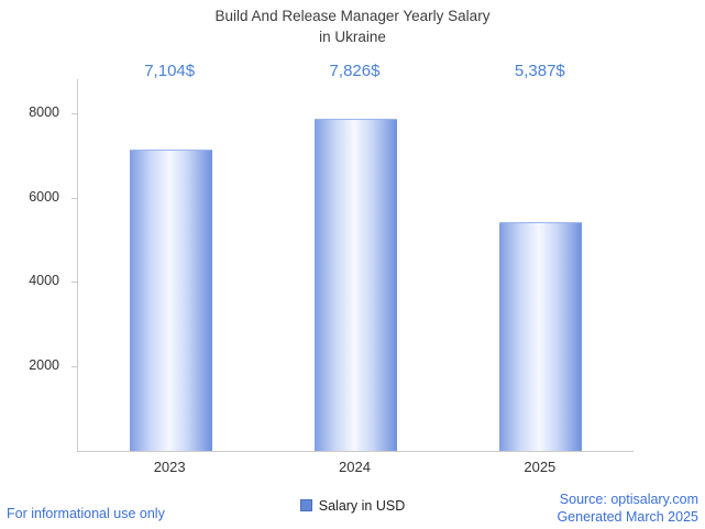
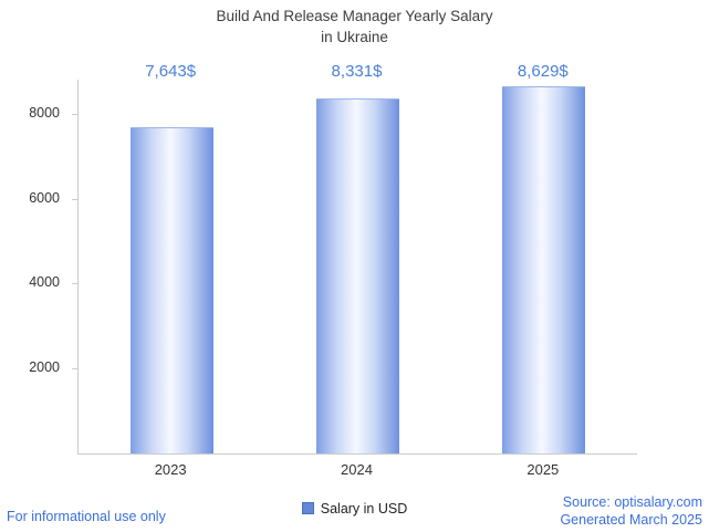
2023: 7,104 -> 7,643
2024: 7,826 -> 8,331
2025: 5,387 -> 8,629
